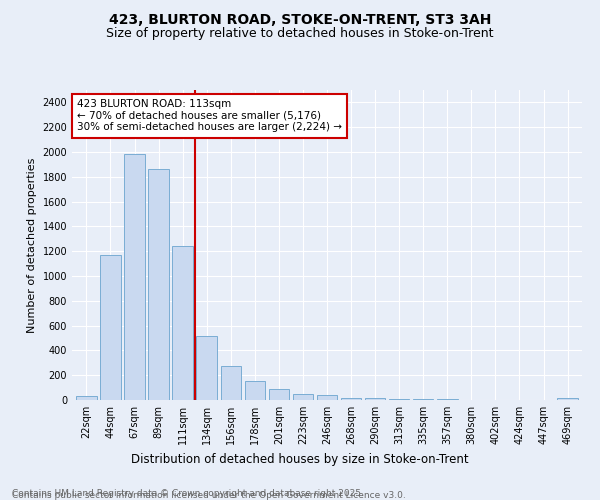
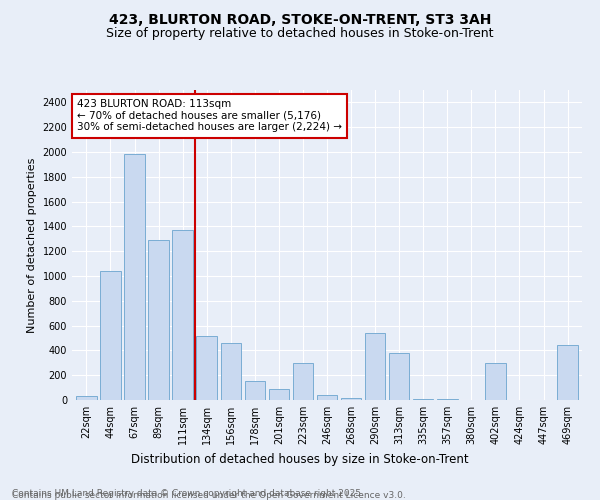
44sqm: 1170 -> 1040
89sqm: 1860 -> 1290
111sqm: 1240 -> 1370
156sqm: 280 -> 460
223sqm: 40 -> 300
290sqm: 20 -> 540
313sqm: 10 -> 380
402sqm: 0 -> 300
469sqm: 20 -> 440
